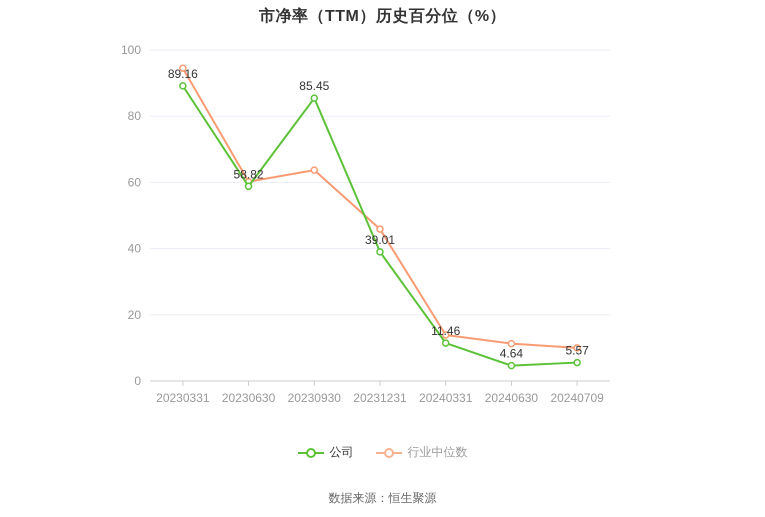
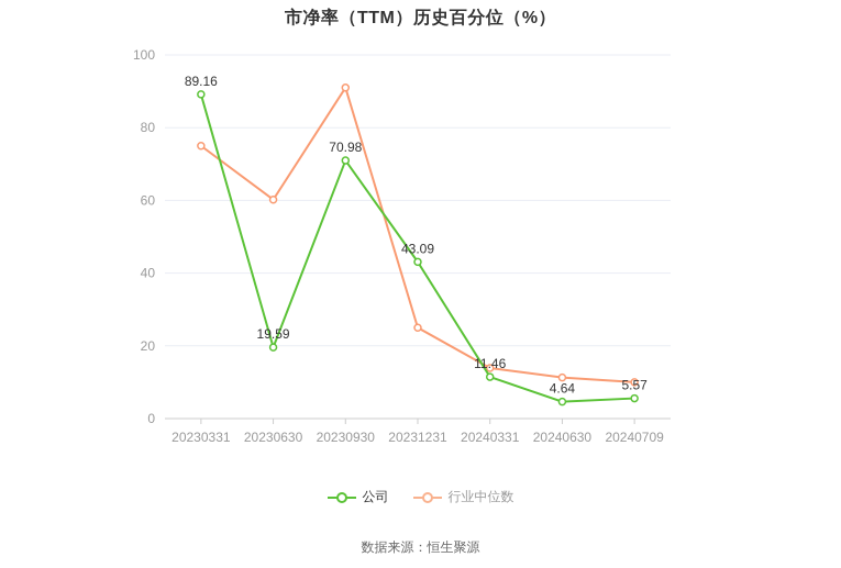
行业中位数/20230331: 94 -> 75
公司/20230630: 58.82 -> 19.59
公司/20230930: 85.45 -> 70.98
行业中位数/20230930: 64 -> 91
公司/20231231: 39.01 -> 43.09
行业中位数/20231231: 46 -> 25
